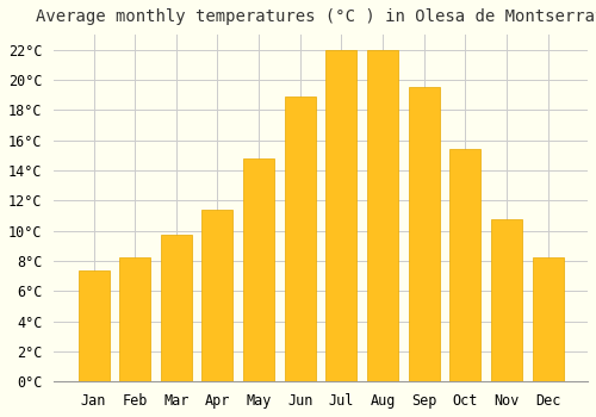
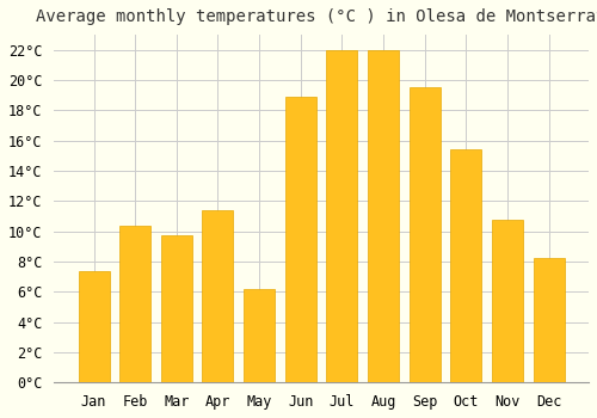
Feb: 8.2°C -> 10.4°C
May: 14.8°C -> 6.2°C
